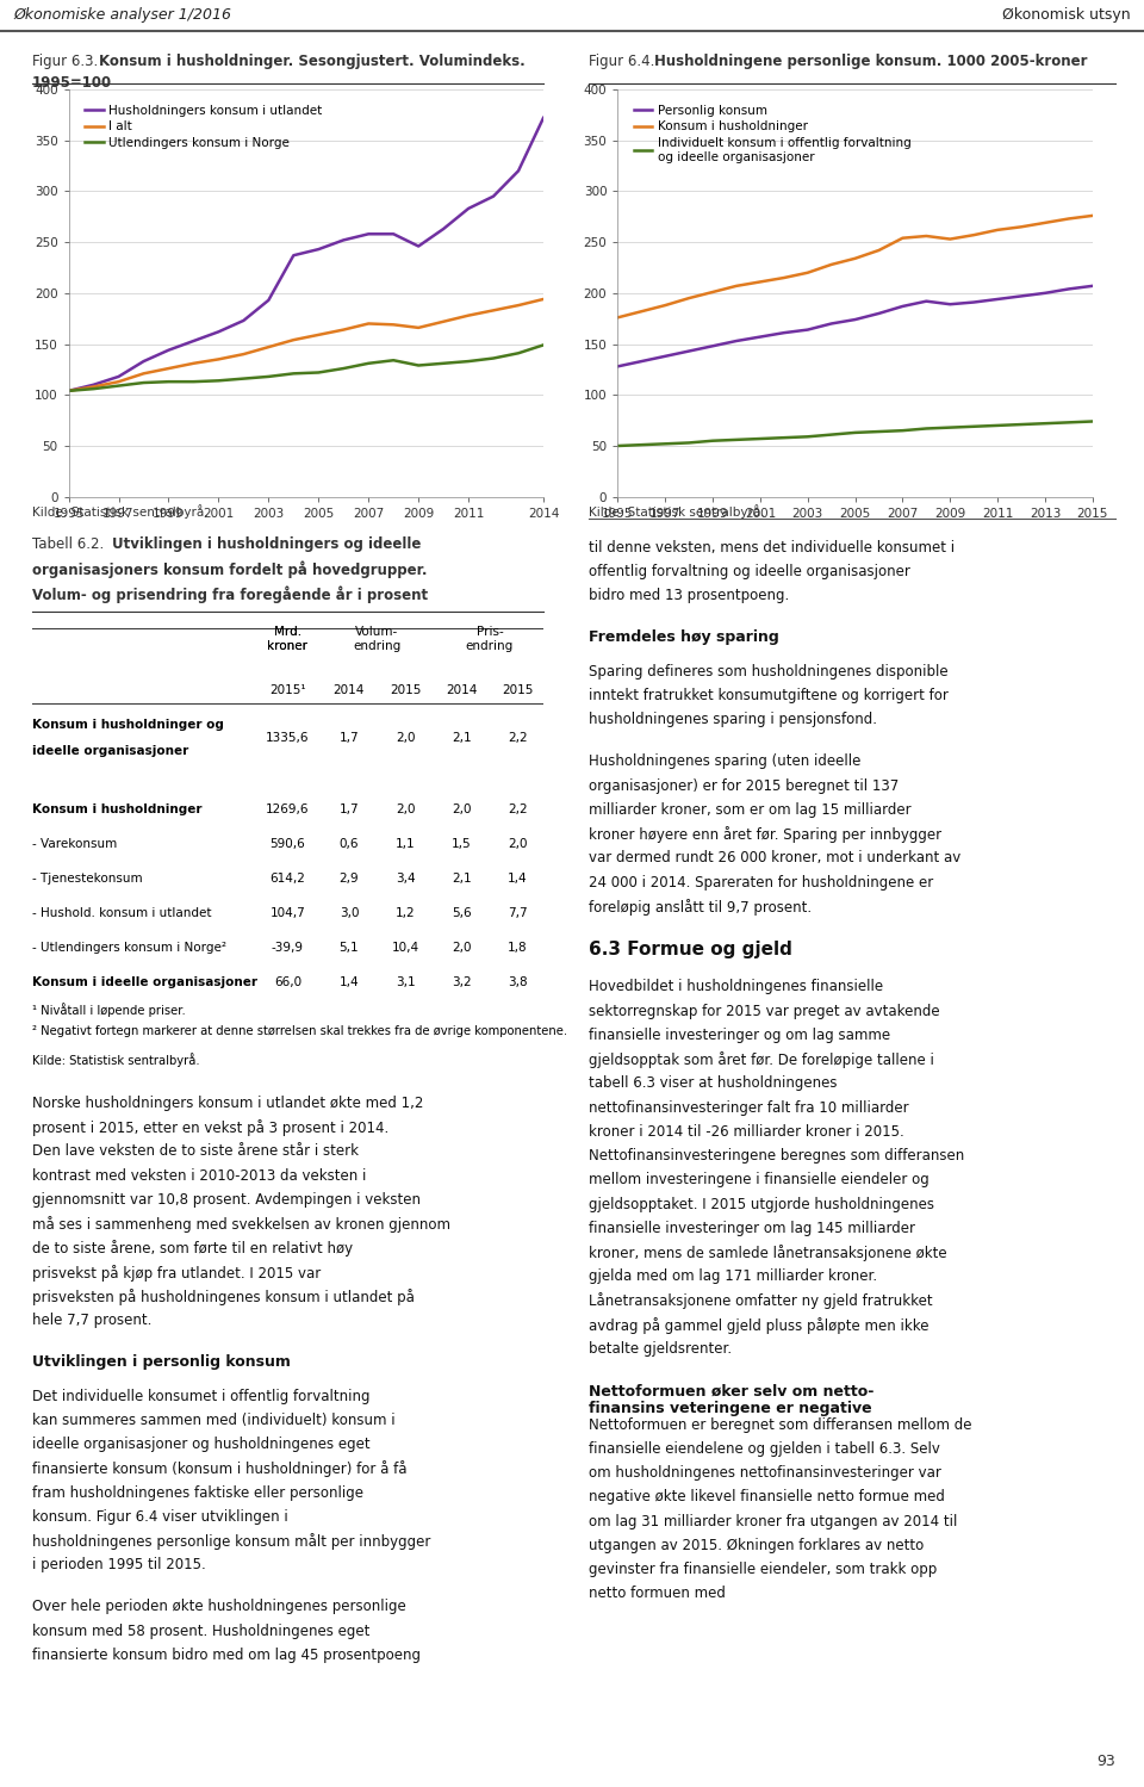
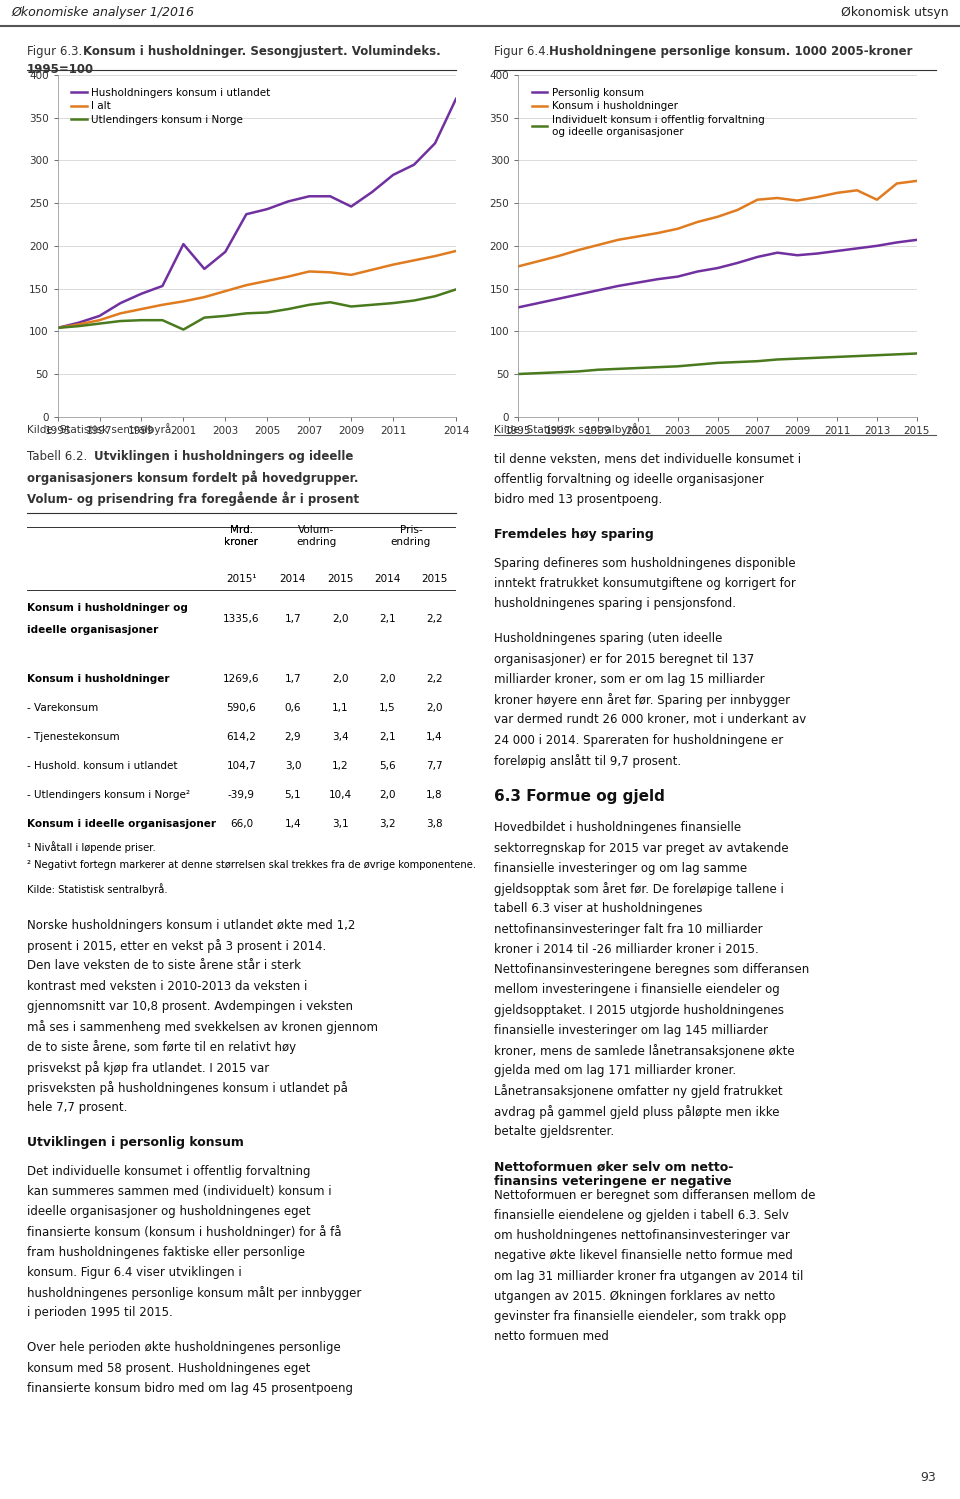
Husholdningers konsum i utlandet/2001: 162 -> 202
Utlendingers konsum i Norge/2001: 114 -> 102
Konsum i husholdninger/2013: 269 -> 254
